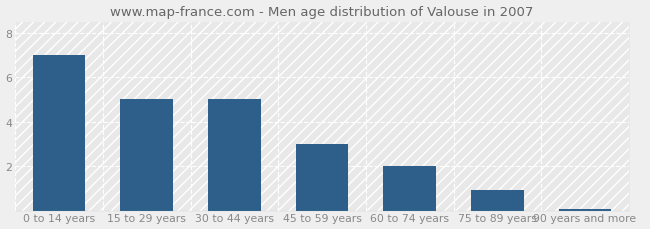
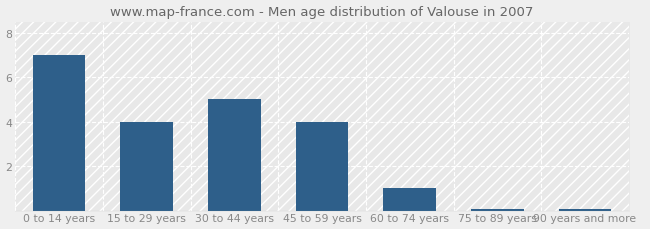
15 to 29 years: 5.00 -> 4.00
45 to 59 years: 3.00 -> 4.00
60 to 74 years: 2.00 -> 1.00
75 to 89 years: 0.95 -> 0.07
